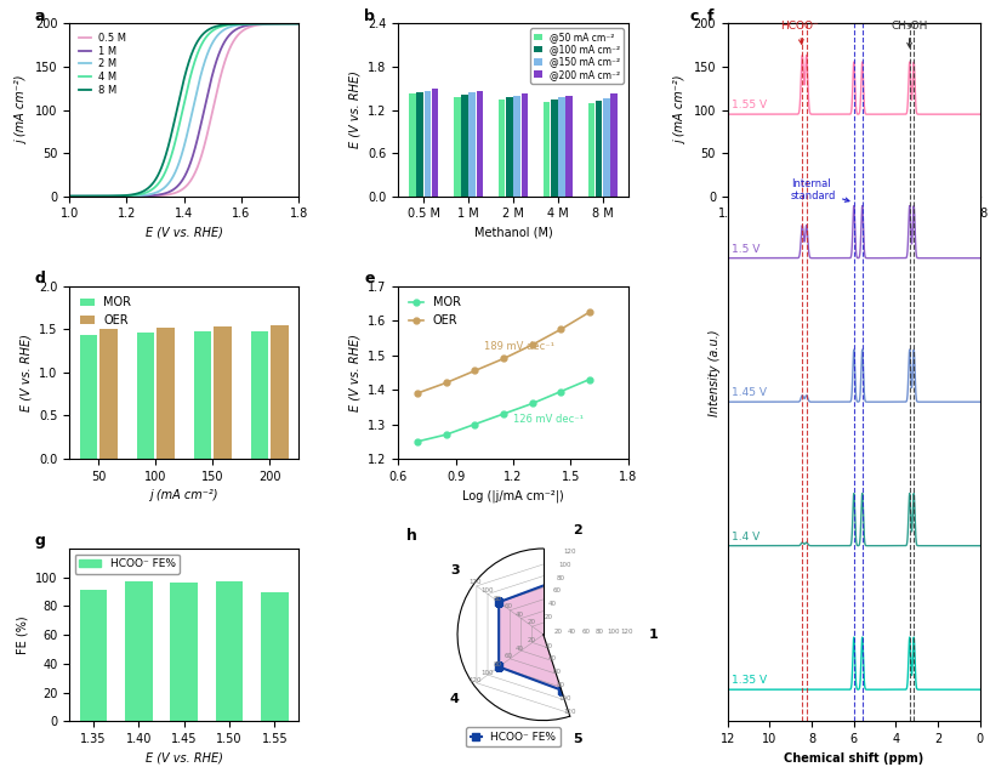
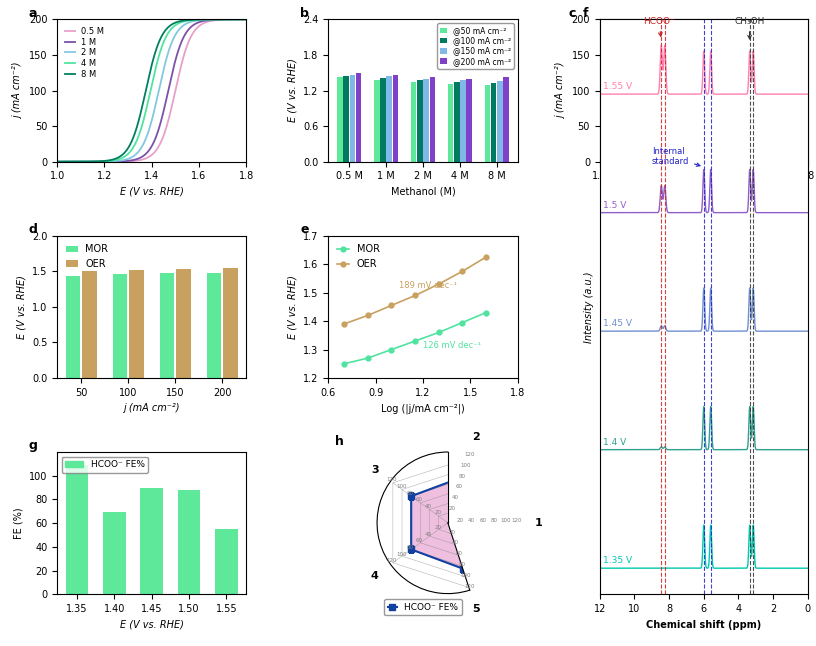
1.35: 91 -> 109
1.40: 97 -> 69
1.45: 96 -> 90
1.50: 97 -> 88
1.55: 90 -> 55
